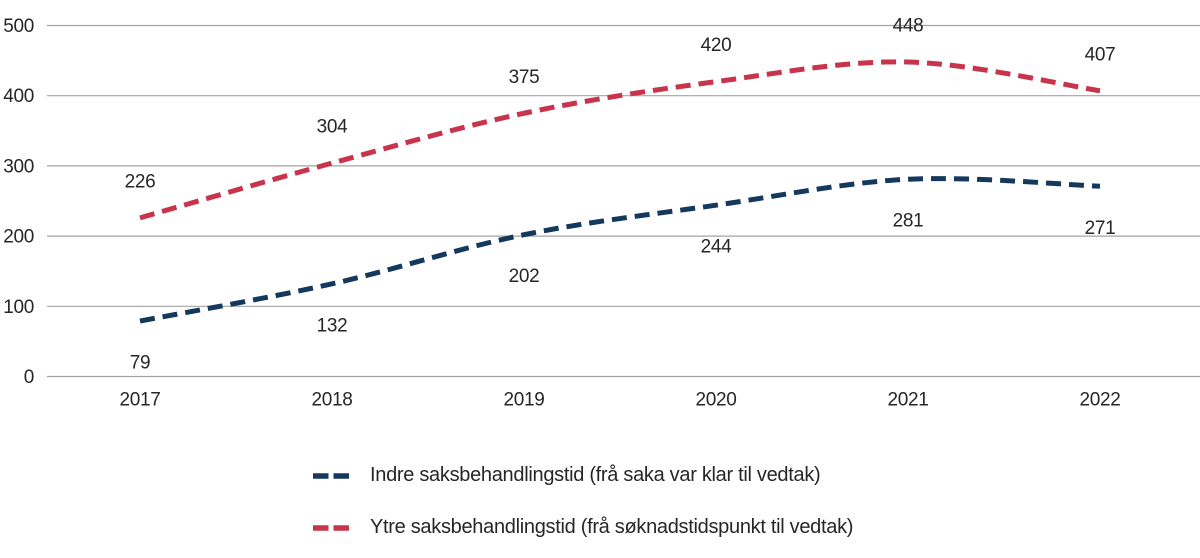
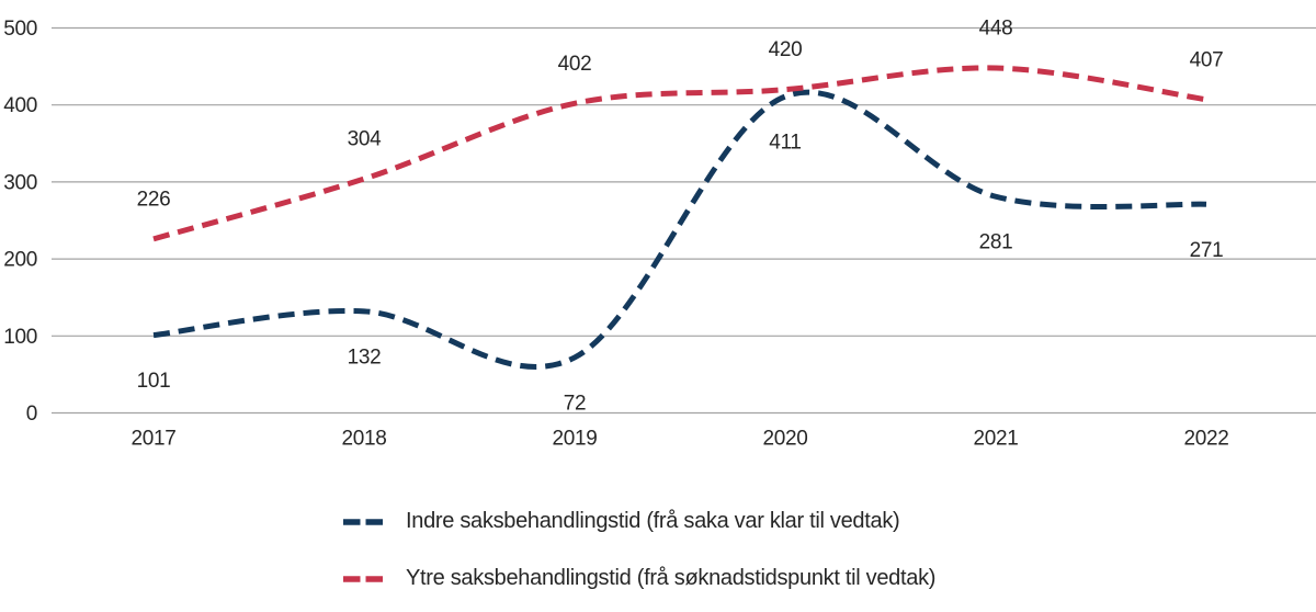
Indre saksbehandlingstid (frå saka var klar til vedtak)/2017: 79 -> 101
Indre saksbehandlingstid (frå saka var klar til vedtak)/2019: 202 -> 72
Ytre saksbehandlingstid (frå søknadstidspunkt til vedtak)/2019: 375 -> 402
Indre saksbehandlingstid (frå saka var klar til vedtak)/2020: 244 -> 411
